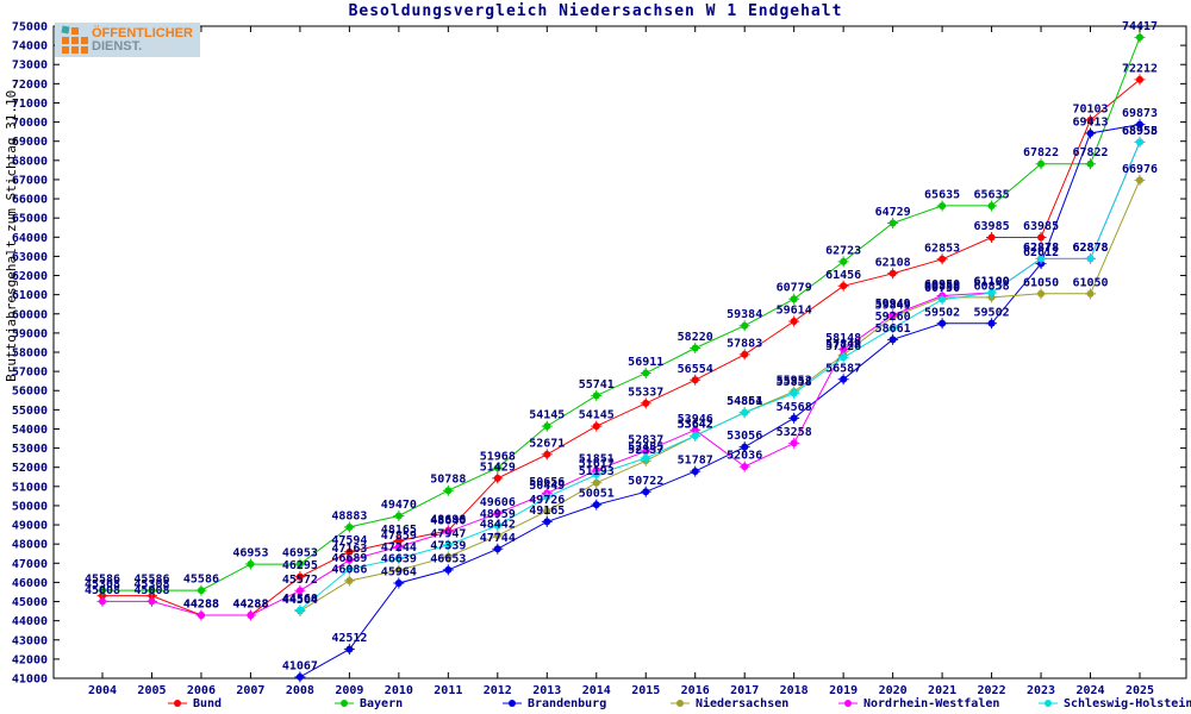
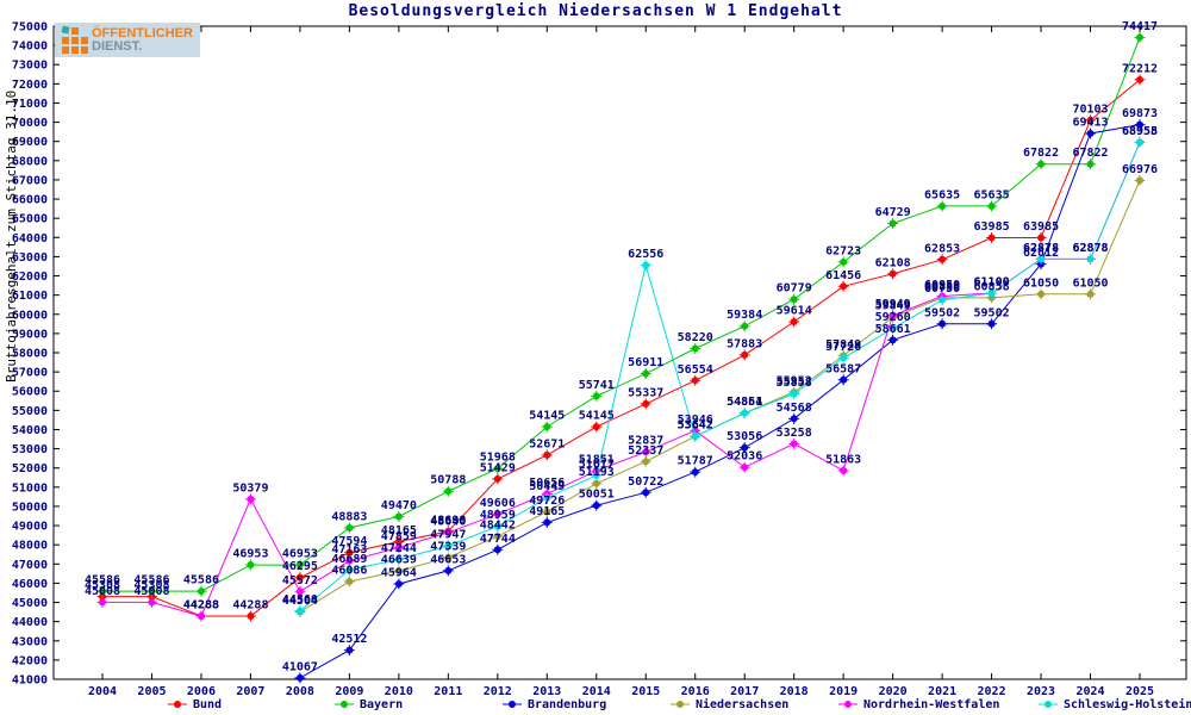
Nordrhein-Westfalen/2007: 44288 -> 50379
Schleswig-Holstein/2015: 52485 -> 62556
Nordrhein-Westfalen/2019: 58148 -> 51863
